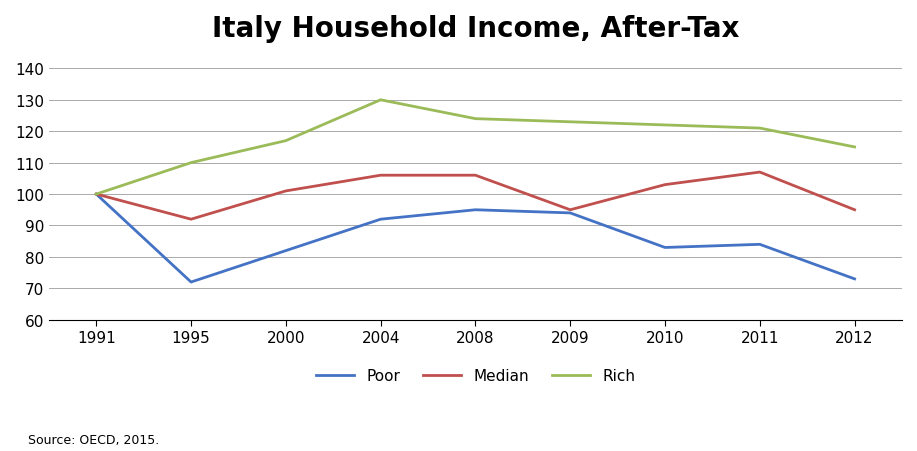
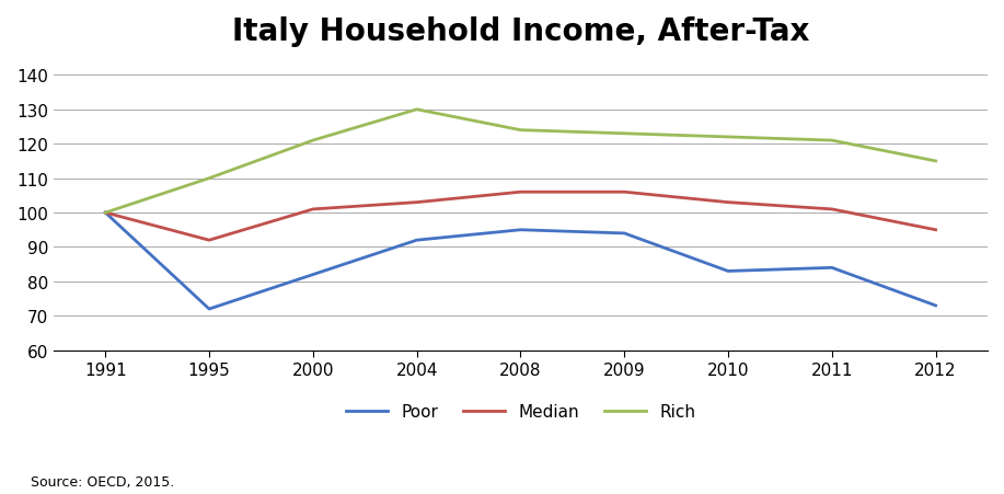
Rich/2000: 117 -> 121
Median/2004: 106 -> 103
Median/2009: 95 -> 106
Median/2011: 107 -> 101
